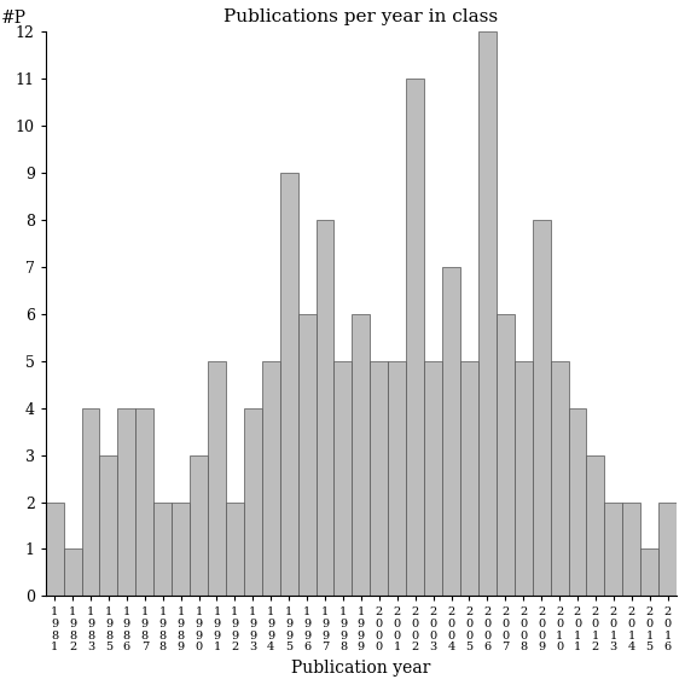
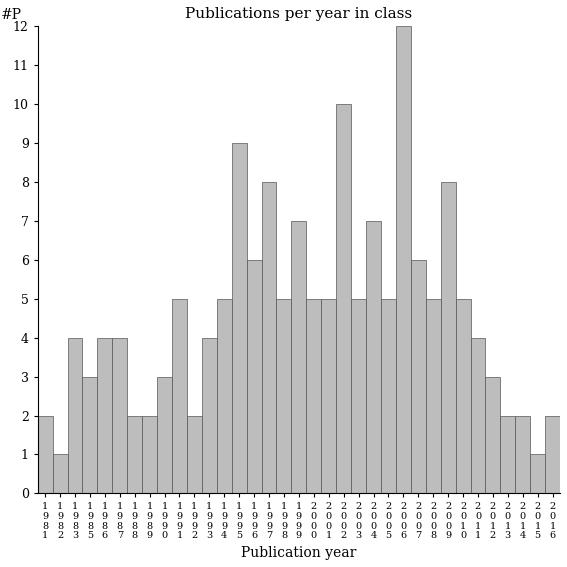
1 9 9 9: 6 -> 7
2 0 0 2: 11 -> 10
